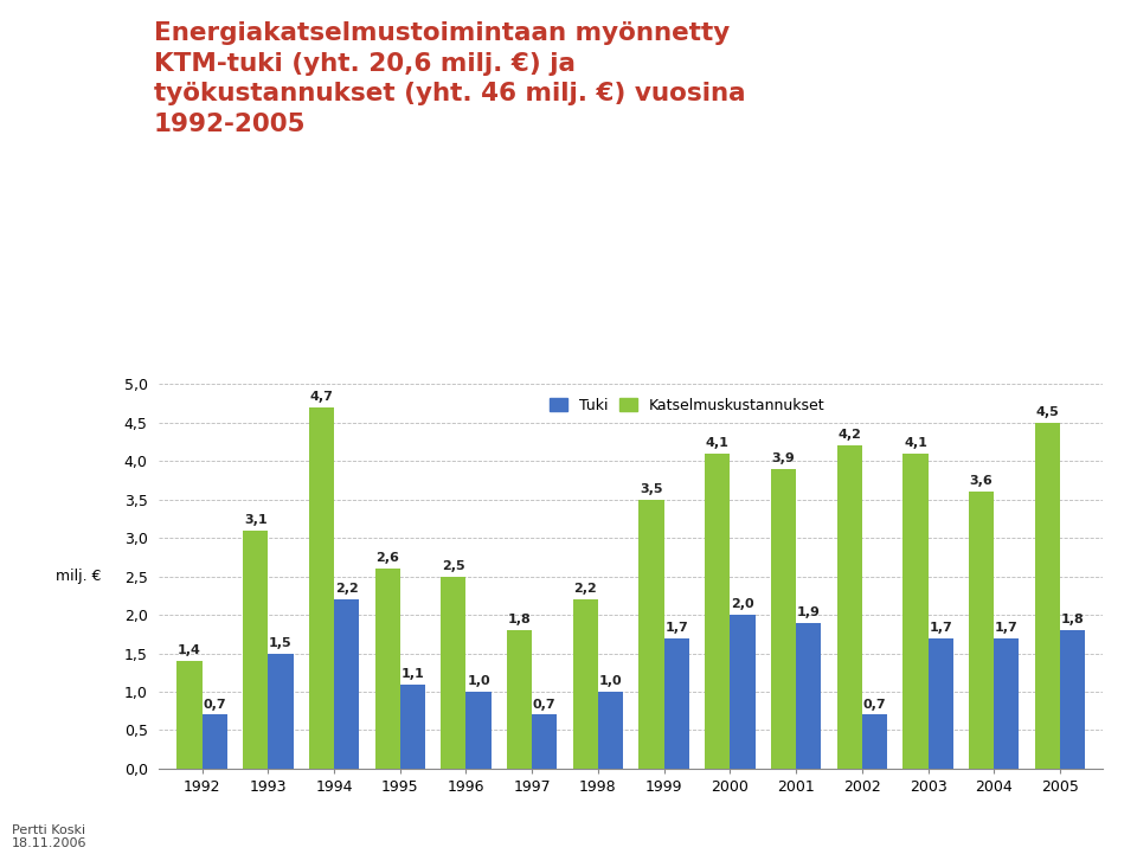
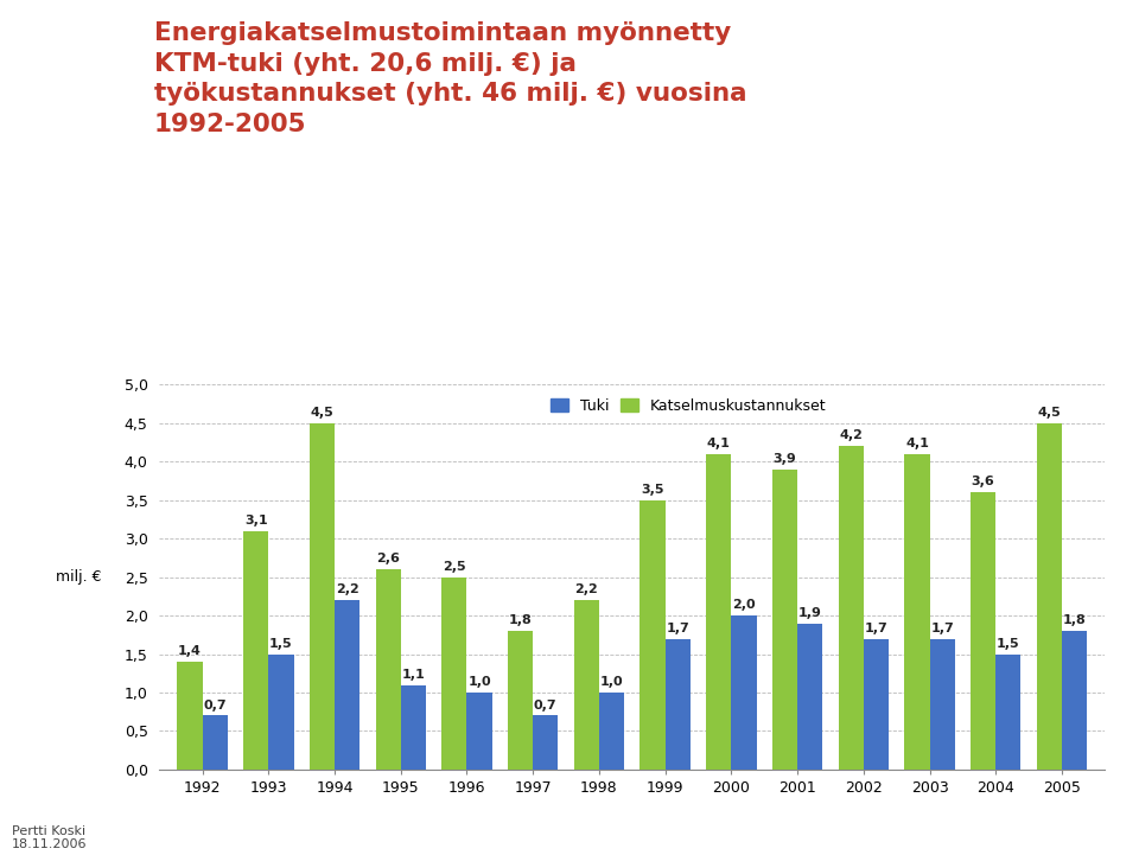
Katselmuskustannukset/1994: 4,7 -> 4,5
Tuki/2002: 0,7 -> 1,7
Tuki/2004: 1,7 -> 1,5
